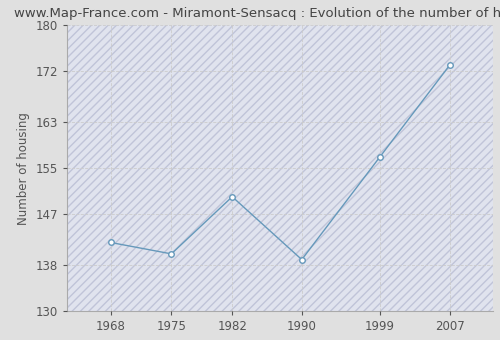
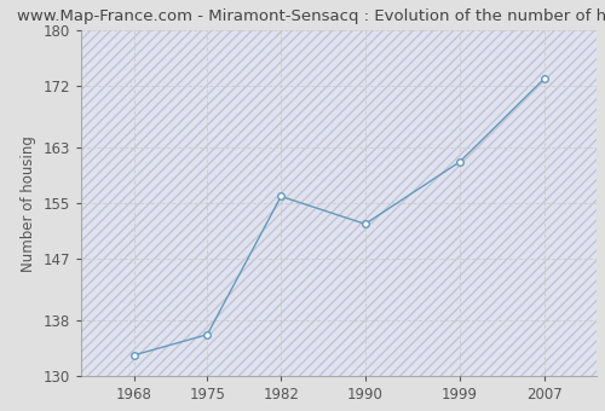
1968: 142 -> 133
1975: 140 -> 136
1982: 150 -> 156
1990: 139 -> 152
1999: 157 -> 161
